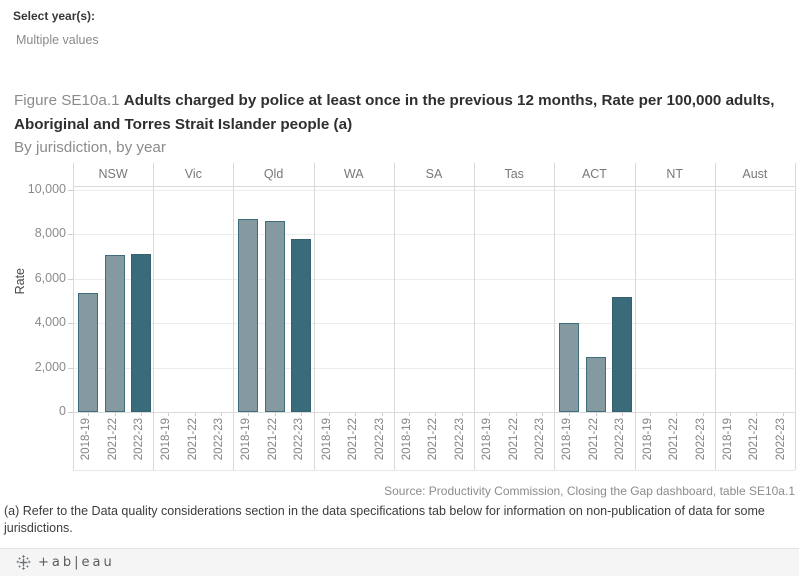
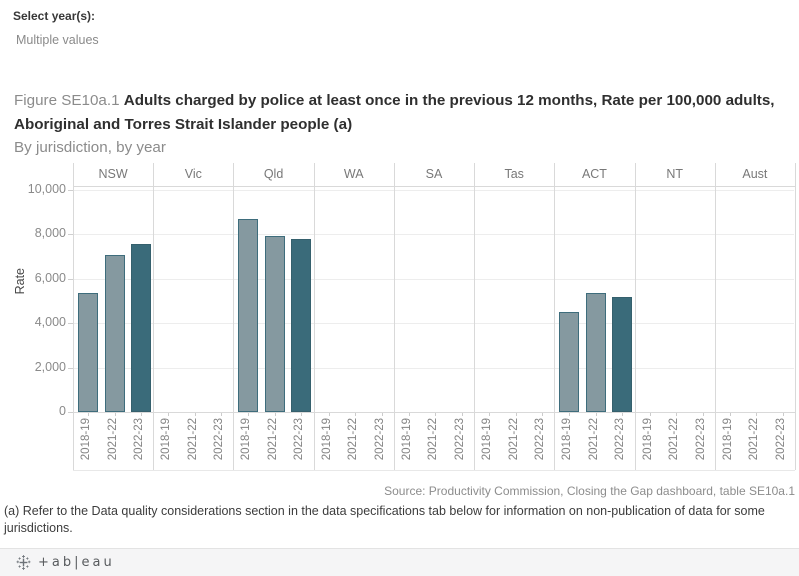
2022-23/NSW: 7100 -> 7600
2021-22/Qld: 8600 -> 8000
2018-19/ACT: 4000 -> 4500
2021-22/ACT: 2500 -> 5400
